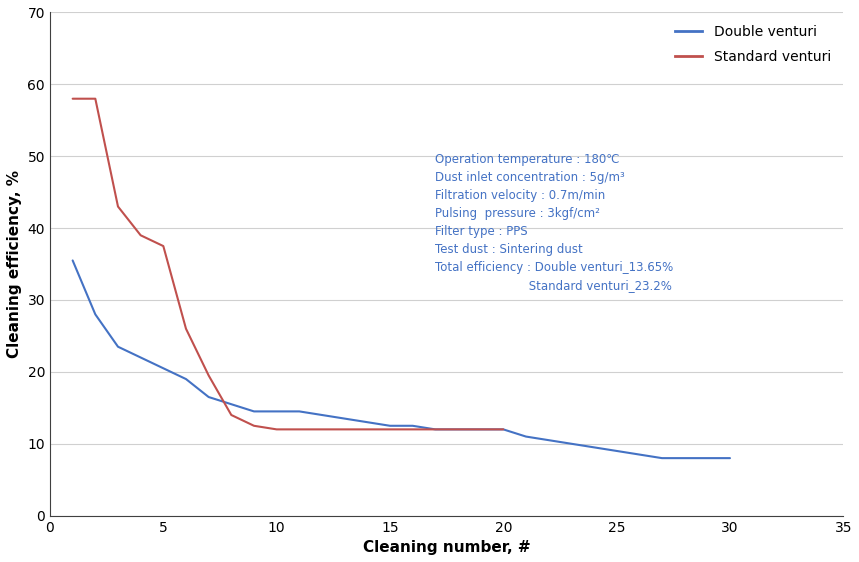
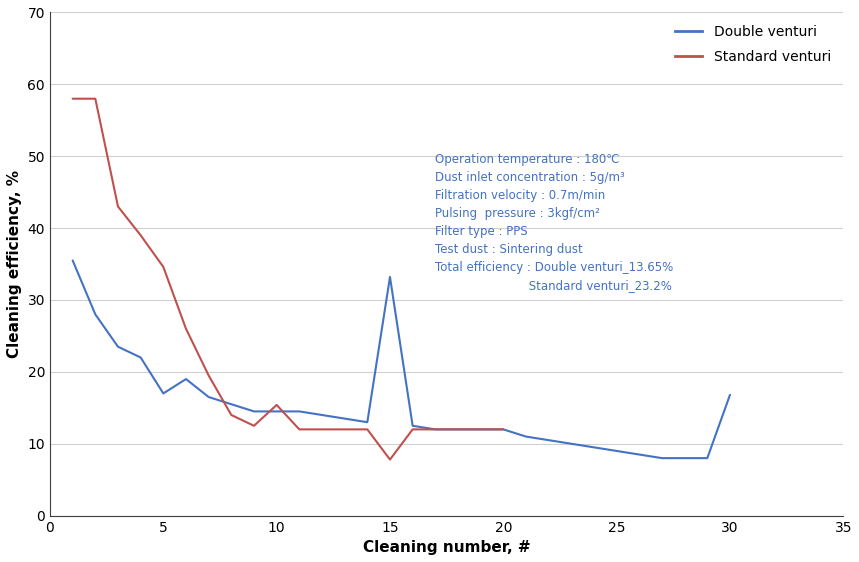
Double venturi/5: 20.5 -> 17.0
Standard venturi/5: 37.5 -> 34.6
Standard venturi/10: 12.0 -> 15.4
Double venturi/15: 12.5 -> 33.2
Standard venturi/15: 12.0 -> 7.8
Double venturi/30: 8.0 -> 16.8
